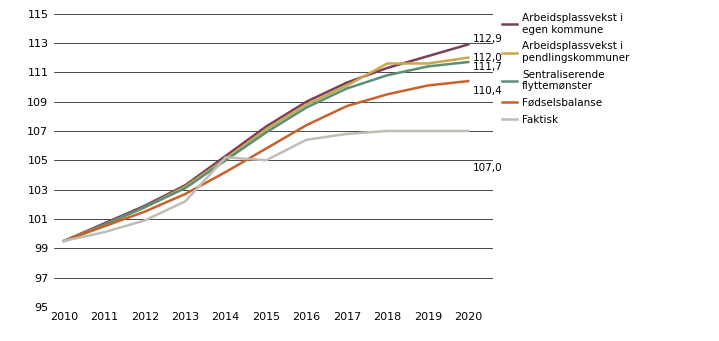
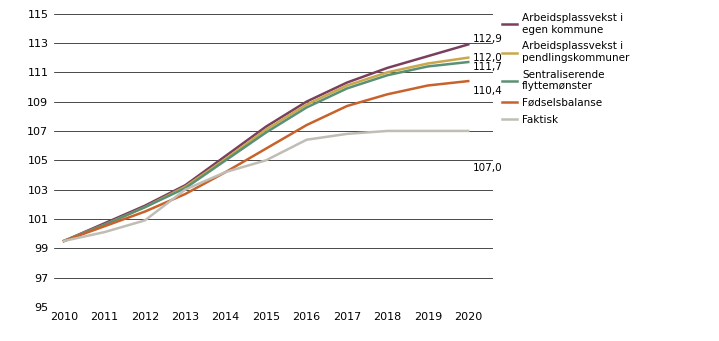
Faktisk/2013: 102.2 -> 103.0
Faktisk/2014: 105.2 -> 104.2
Arbeidsplassvekst i pendlingskommuner/2018: 111.6 -> 111.0
